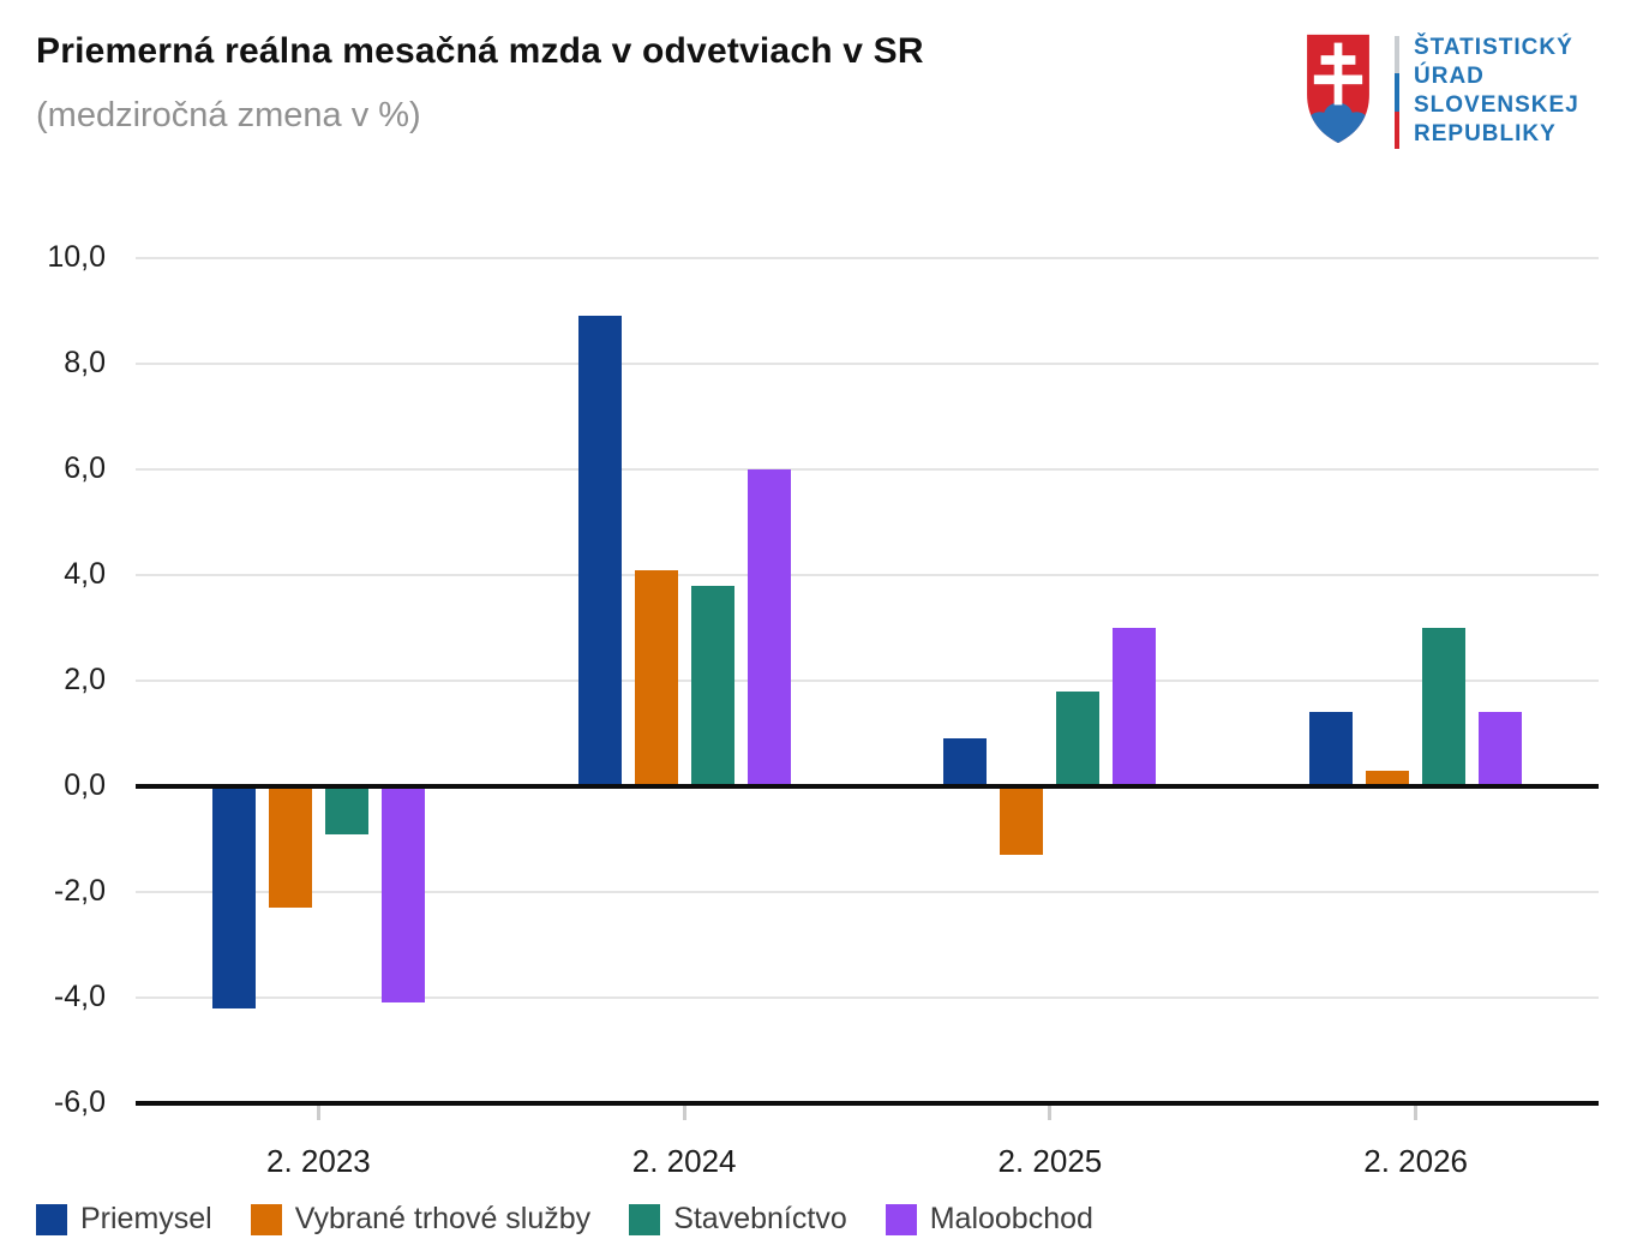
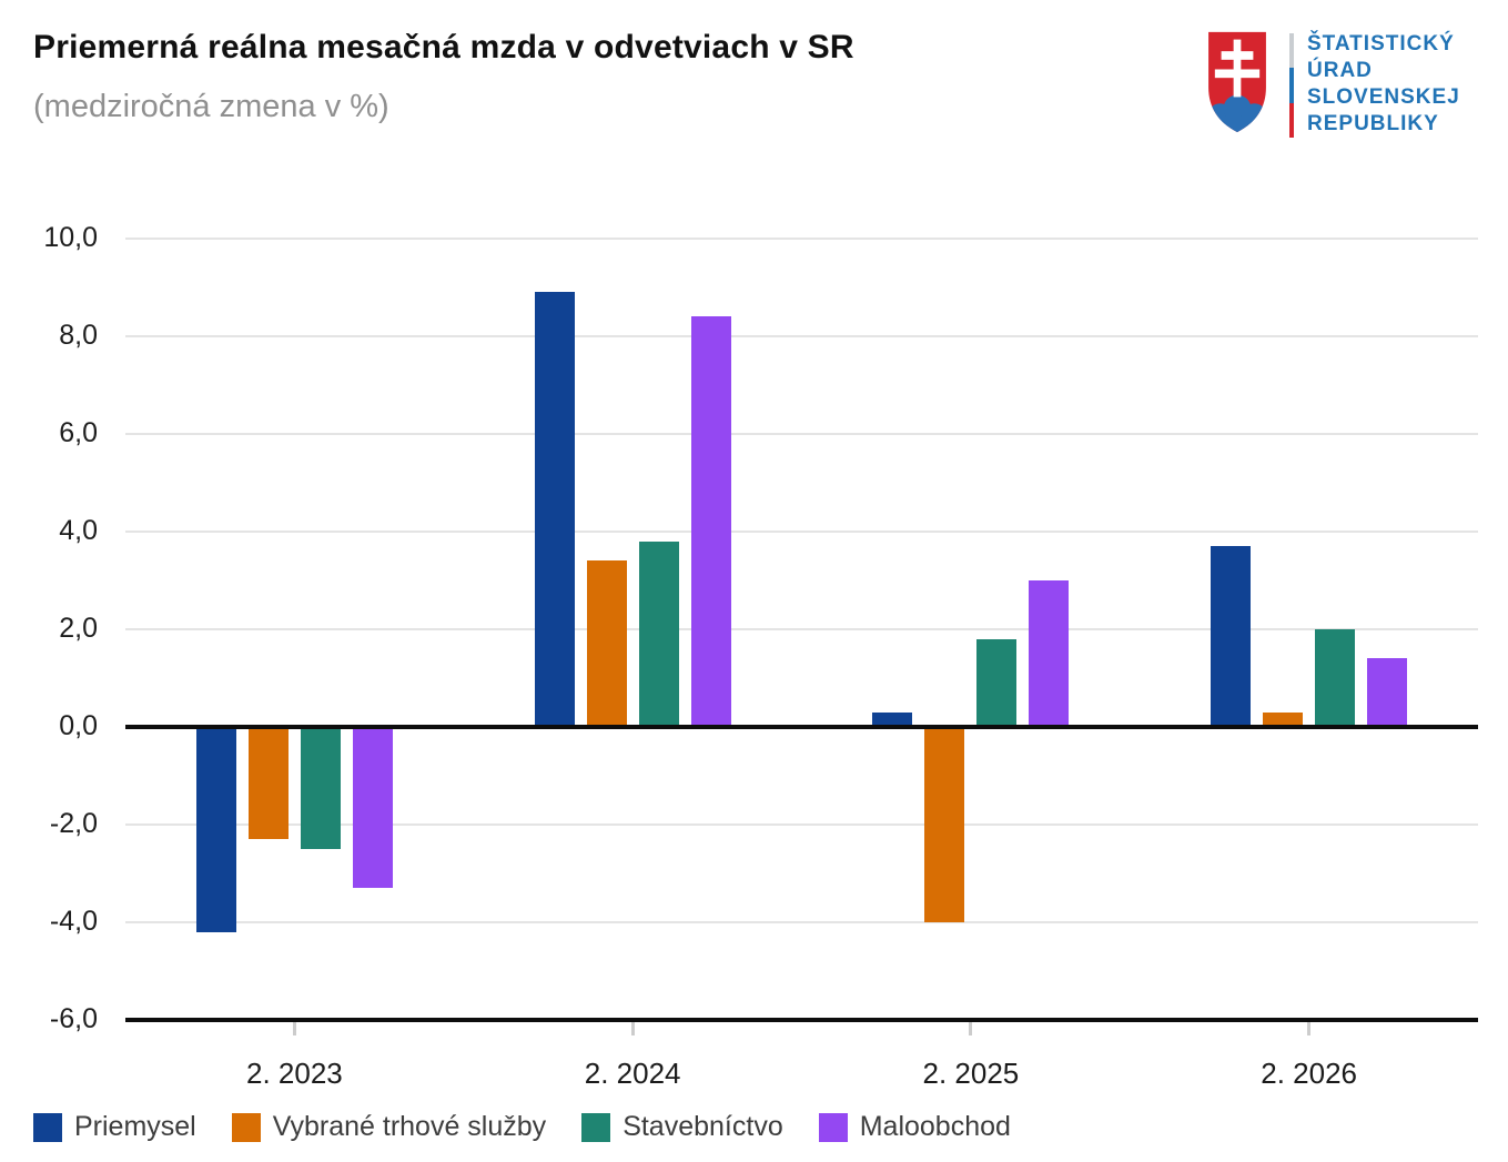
Stavebníctvo/2. 2023: -0,9 -> -2,5
Maloobchod/2. 2023: -4,1 -> -3,3
Vybrané trhové služby/2. 2024: 4,1 -> 3,4
Maloobchod/2. 2024: 6,0 -> 8,4
Priemysel/2. 2025: 0,9 -> 0,3
Vybrané trhové služby/2. 2025: -1,3 -> -4,0
Priemysel/2. 2026: 1,4 -> 3,7
Stavebníctvo/2. 2026: 3,0 -> 2,0
